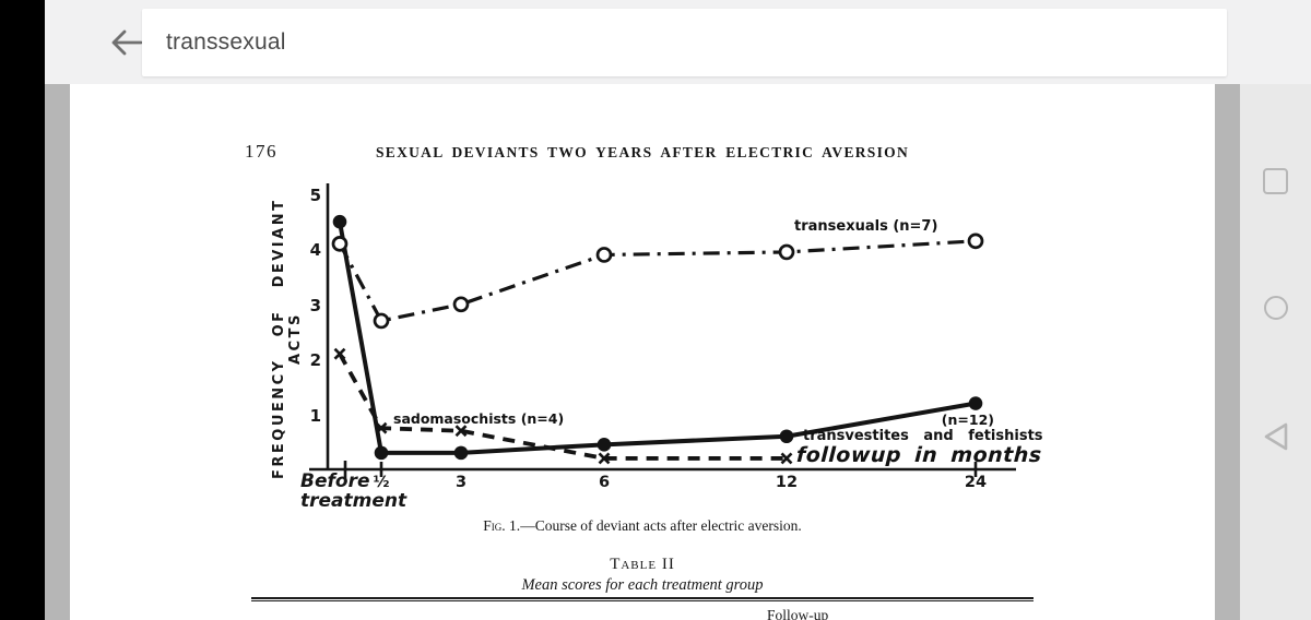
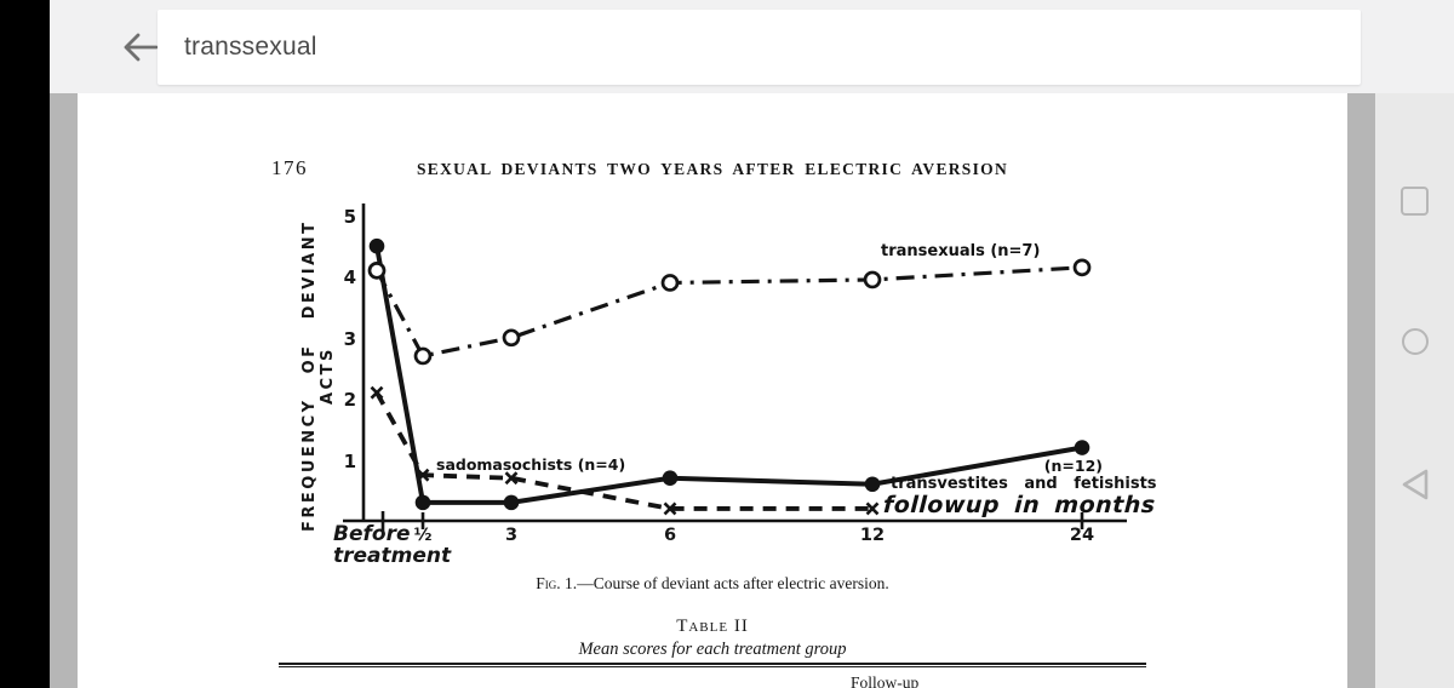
transvestites and fetishists/6: 0.5 -> 0.7
